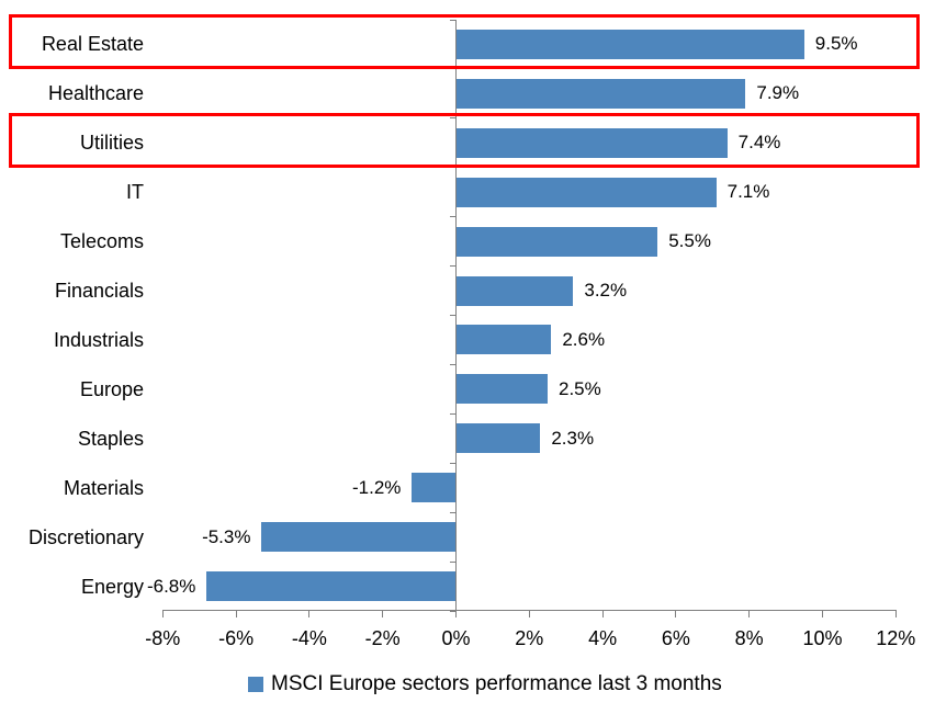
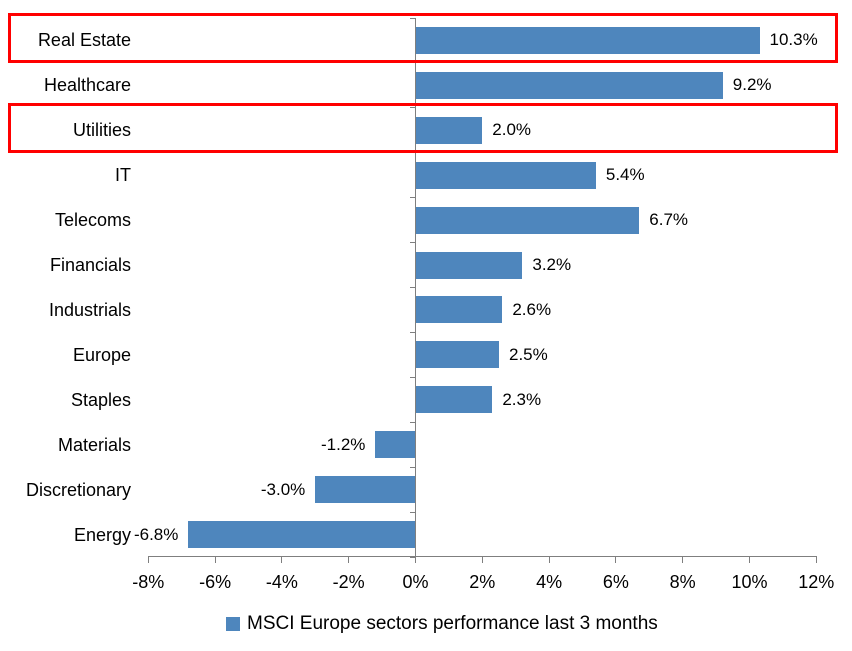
Real Estate: 9.5% -> 10.3%
Healthcare: 7.9% -> 9.2%
Utilities: 7.4% -> 2.0%
IT: 7.1% -> 5.4%
Telecoms: 5.5% -> 6.7%
Discretionary: -5.3% -> -3.0%
